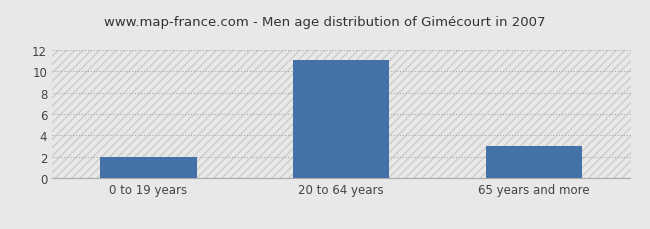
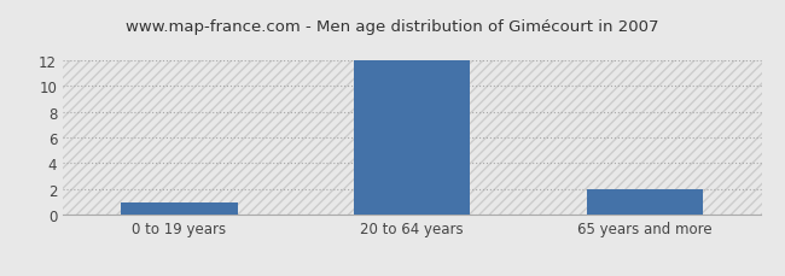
0 to 19 years: 2 -> 1
20 to 64 years: 11 -> 12
65 years and more: 3 -> 2
